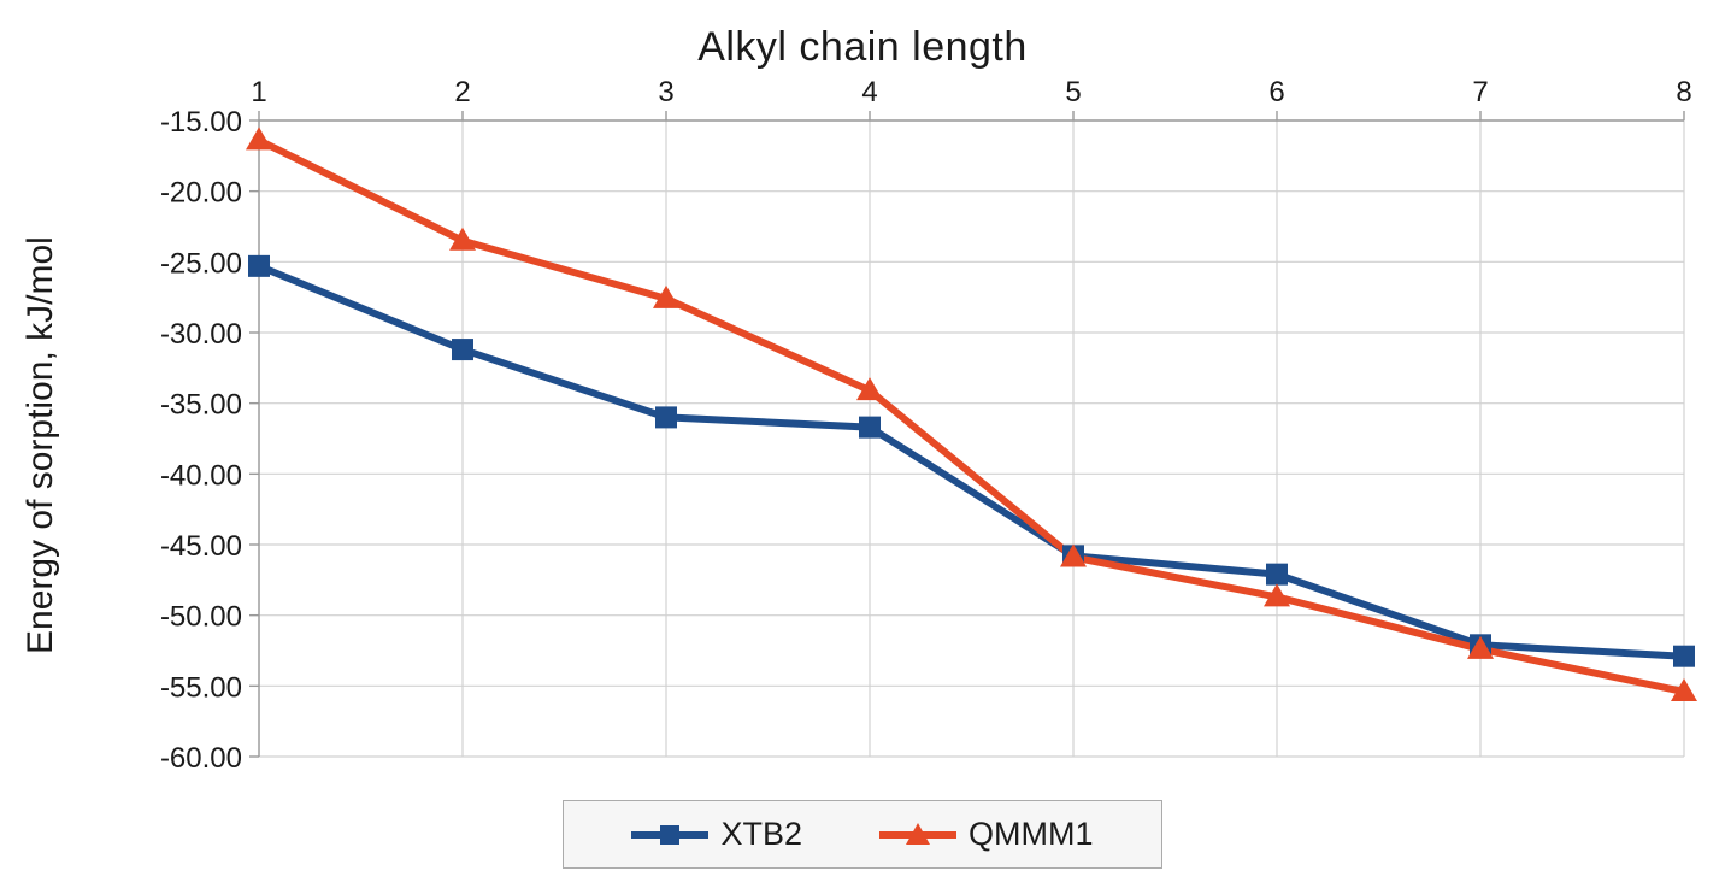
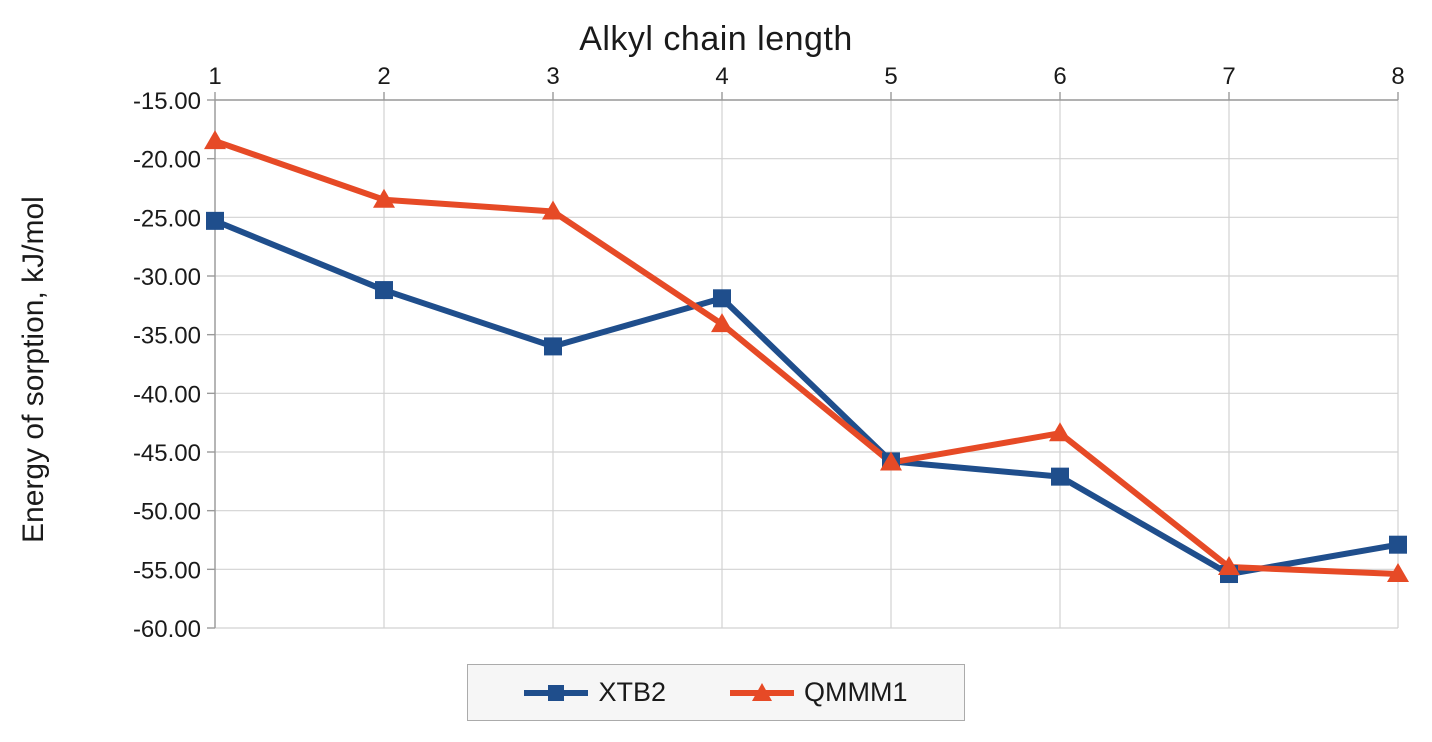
QMMM1/1: -16.4 -> -18.5
QMMM1/3: -27.6 -> -24.5
XTB2/4: -36.7 -> -31.9
QMMM1/6: -48.7 -> -43.4
XTB2/7: -52.1 -> -55.4
QMMM1/7: -52.4 -> -54.8
